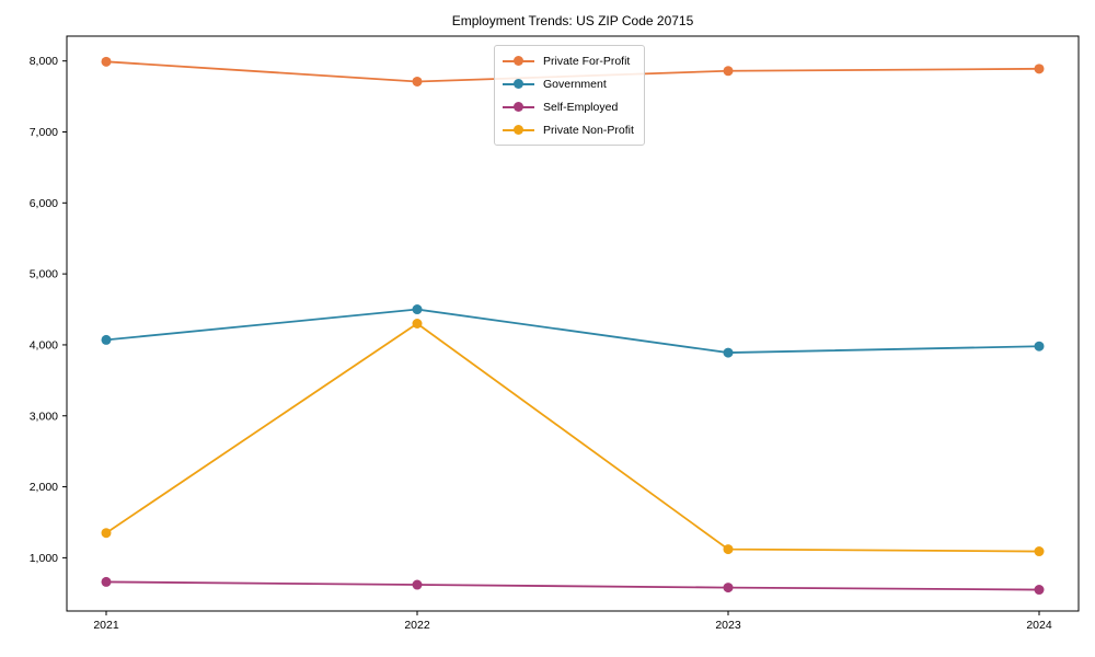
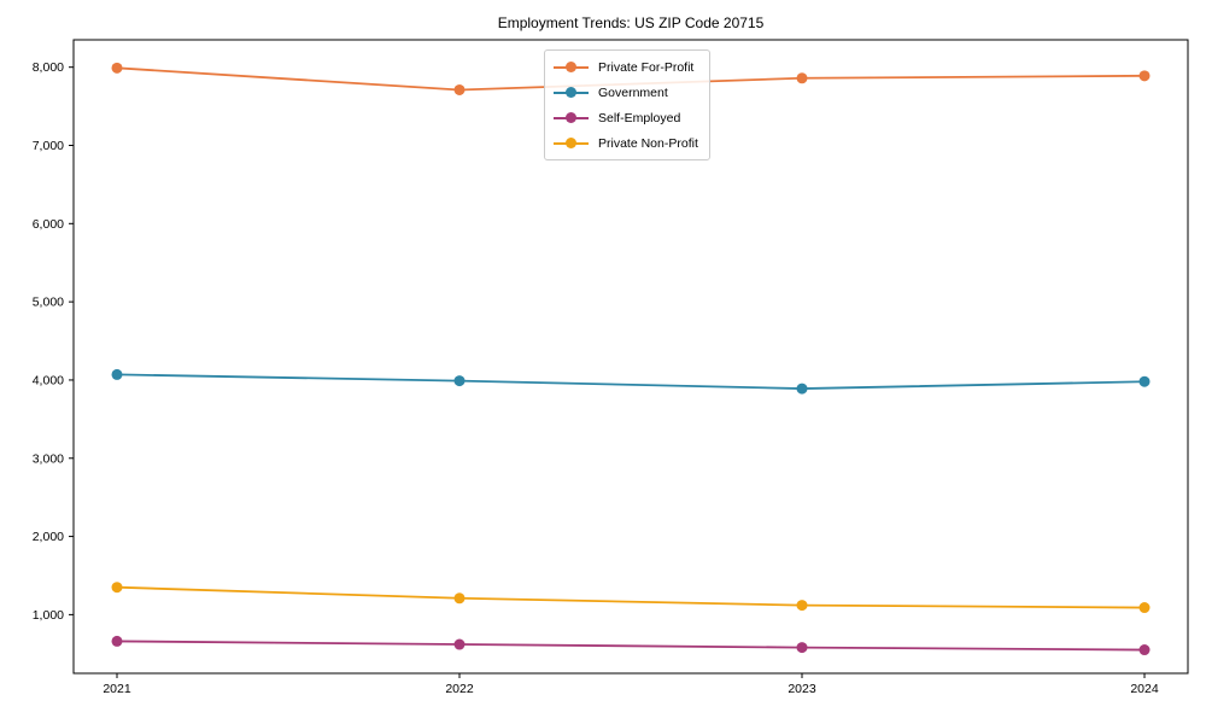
Government/2022: 4500 -> 4000
Private Non-Profit/2022: 4300 -> 1200
